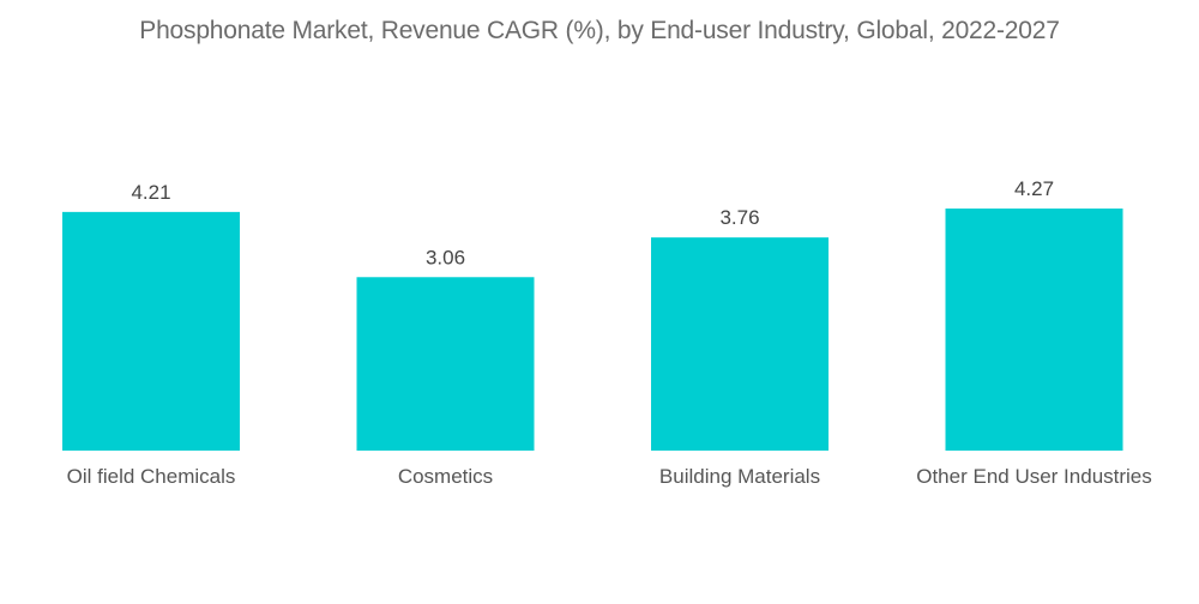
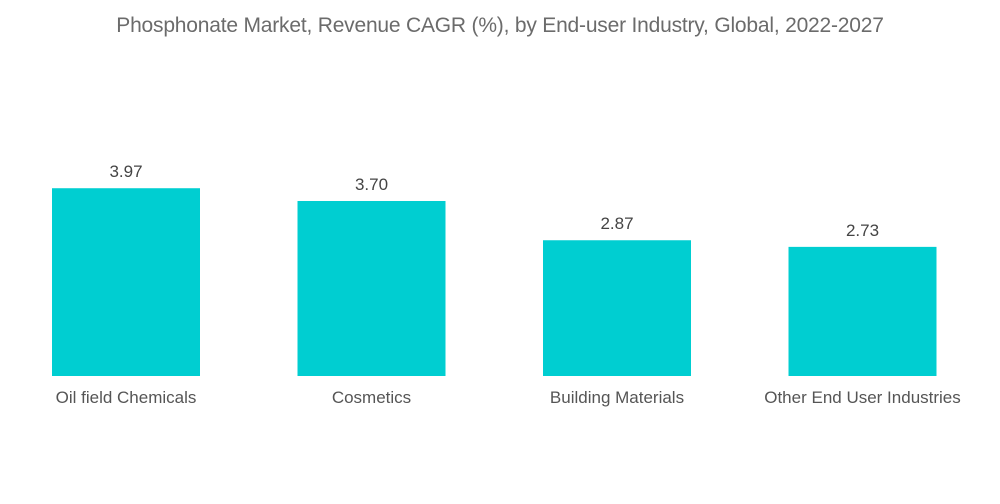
Oil field Chemicals: 4.21 -> 3.97
Cosmetics: 3.06 -> 3.70
Building Materials: 3.76 -> 2.87
Other End User Industries: 4.27 -> 2.73
